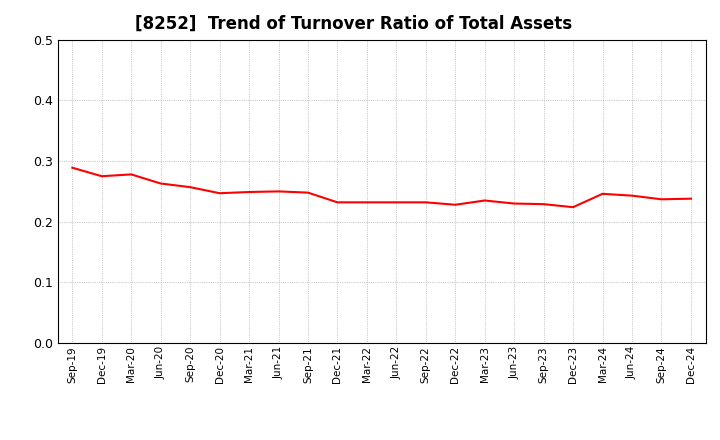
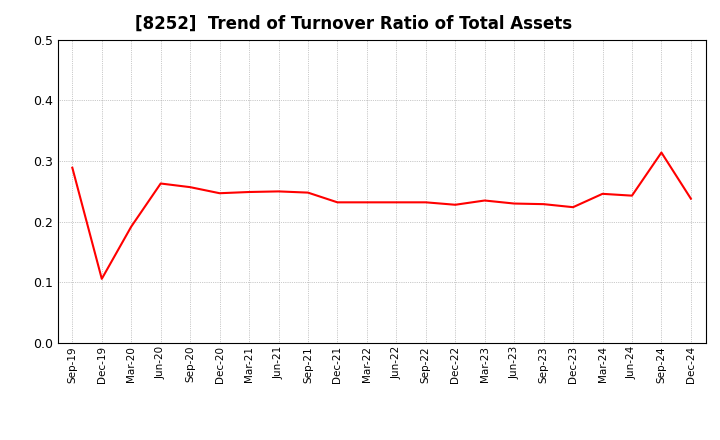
Dec-19: 0.275 -> 0.106
Mar-20: 0.278 -> 0.192
Sep-24: 0.237 -> 0.314
